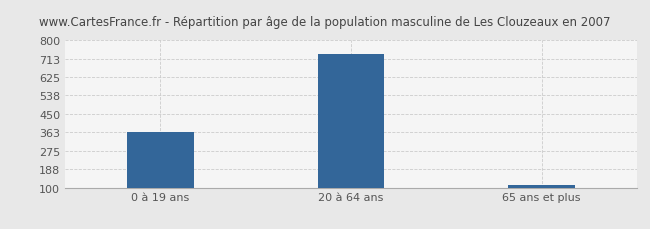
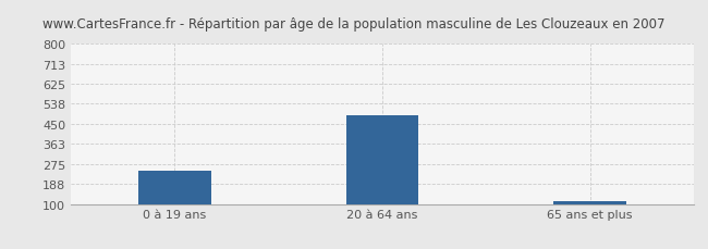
0 à 19 ans: 363 -> 245
20 à 64 ans: 735 -> 490
